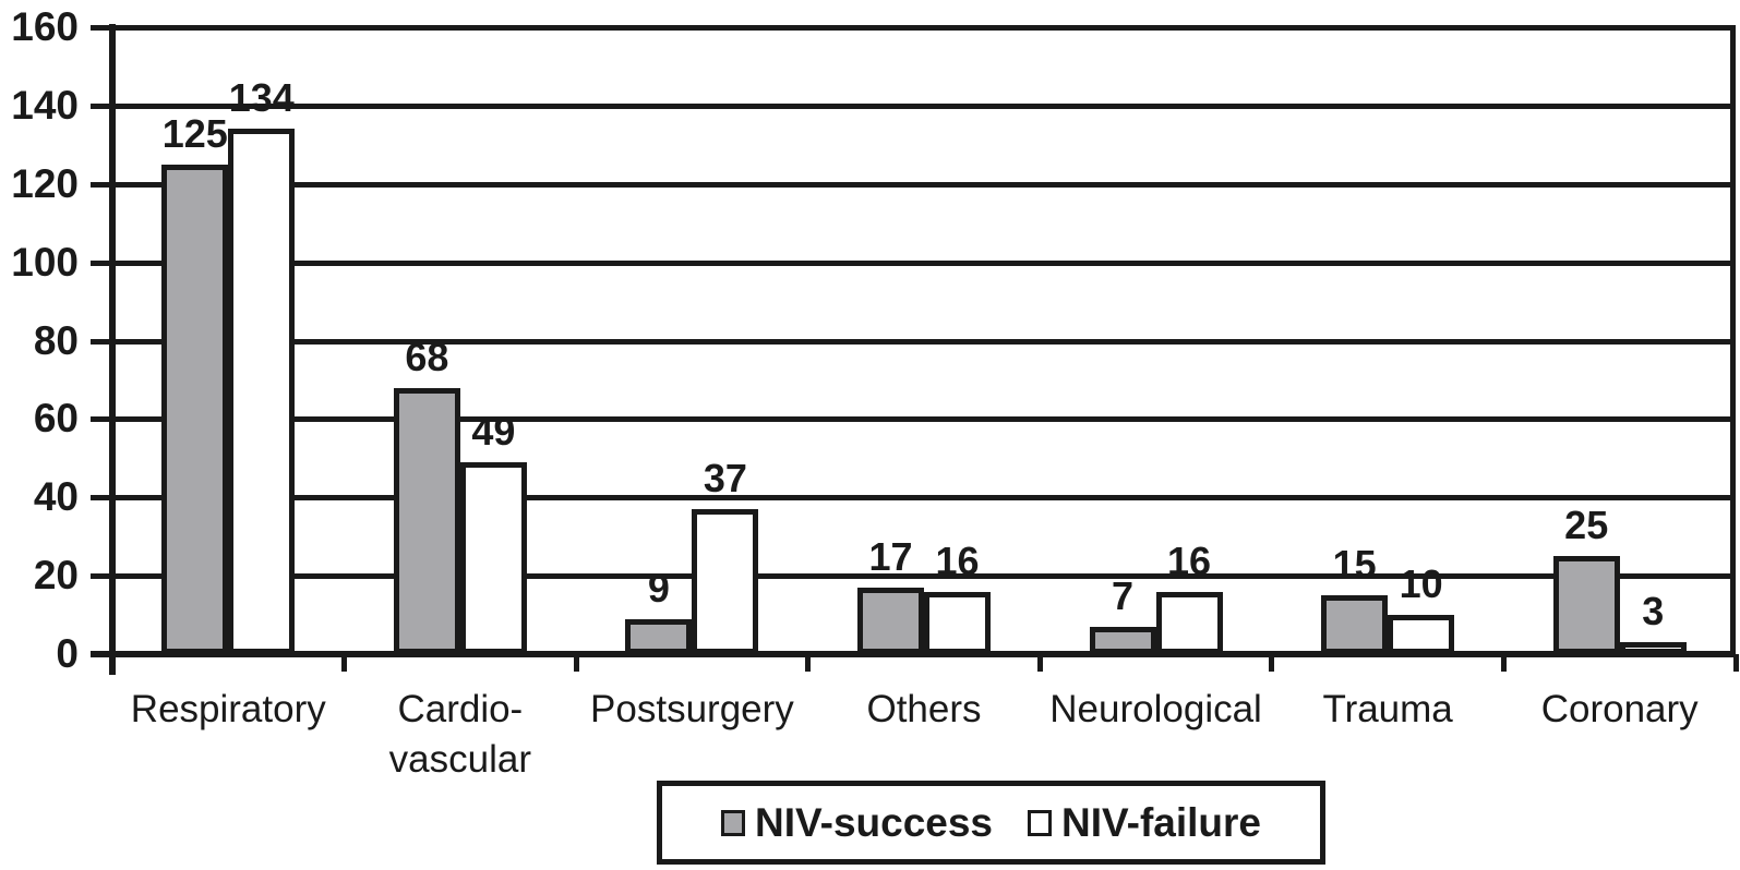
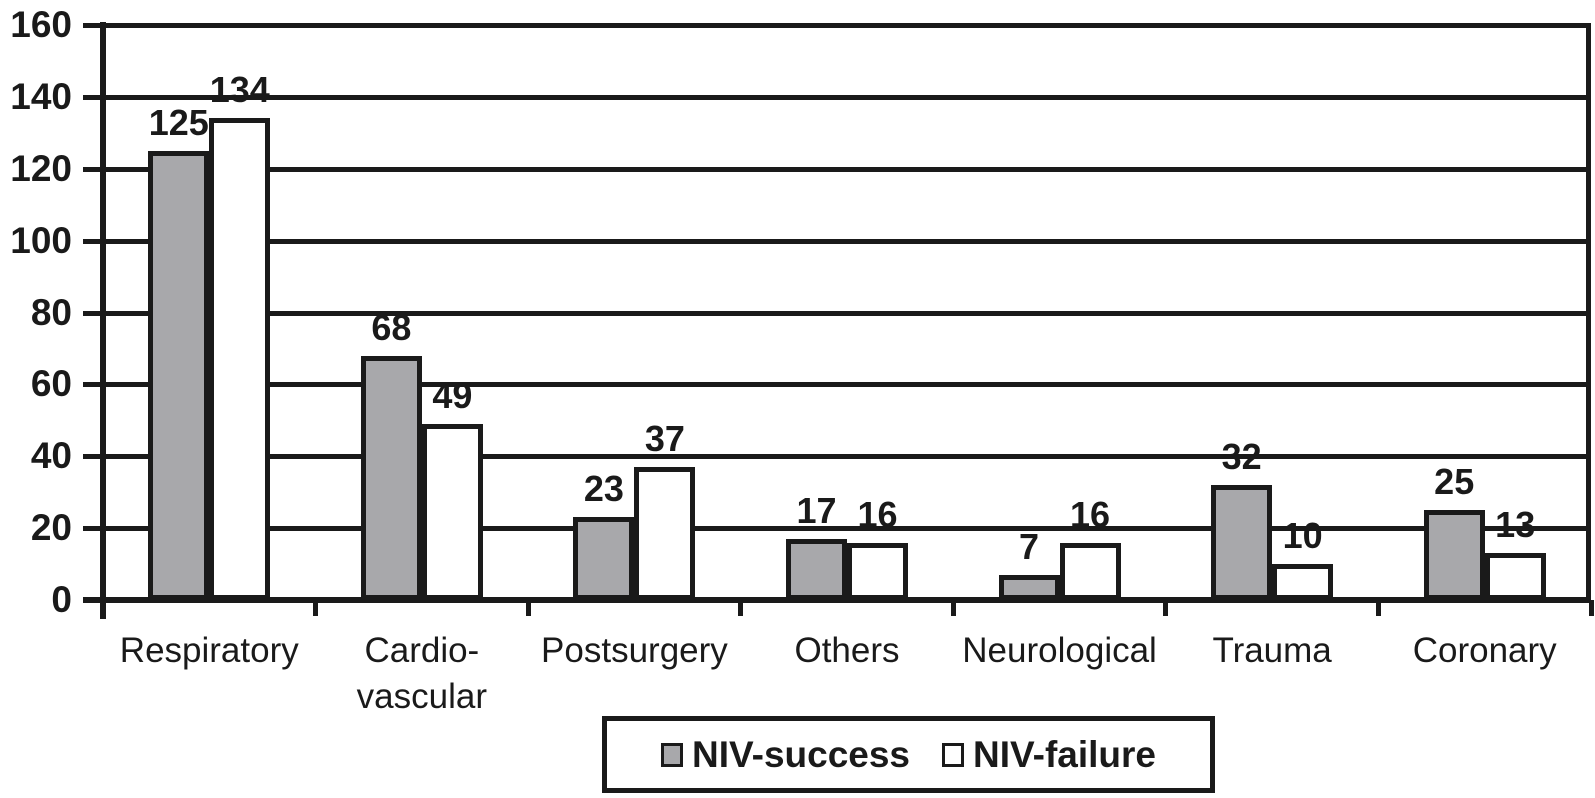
NIV-success/Postsurgery: 9 -> 23
NIV-success/Trauma: 15 -> 32
NIV-failure/Coronary: 3 -> 13
